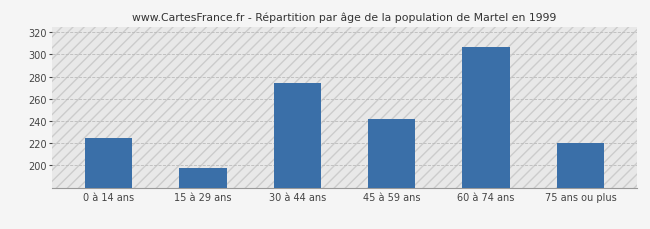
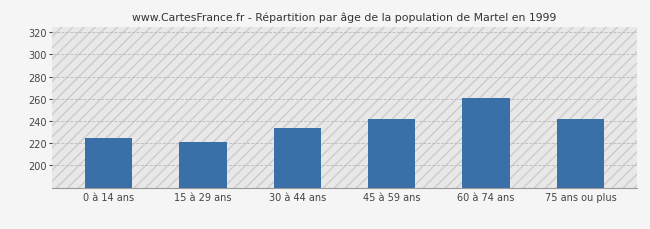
15 à 29 ans: 198 -> 221
30 à 44 ans: 274 -> 234
60 à 74 ans: 307 -> 261
75 ans ou plus: 220 -> 242
